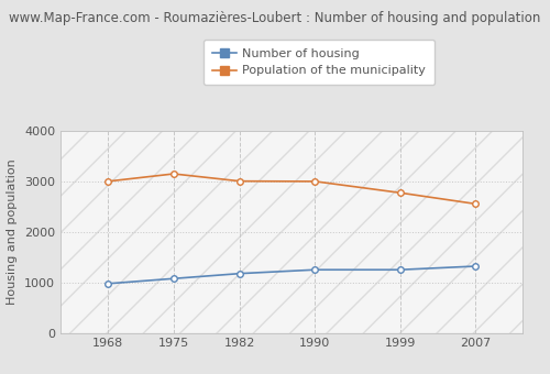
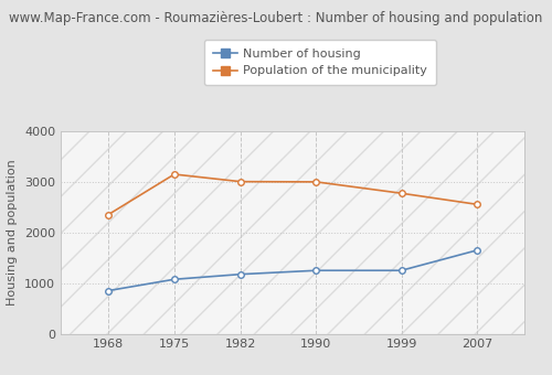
Number of housing/1968: 980 -> 850
Population of the municipality/1968: 3000 -> 2350
Number of housing/2007: 1320 -> 1650
